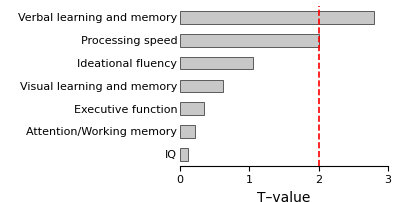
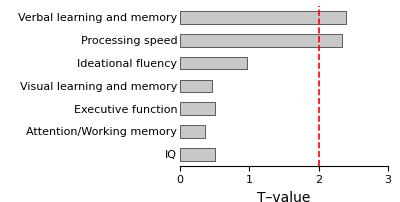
Verbal learning and memory: 2.80 -> 2.40
Processing speed: 2.00 -> 2.34
Ideational fluency: 1.05 -> 0.96
Visual learning and memory: 0.62 -> 0.46
Executive function: 0.35 -> 0.50
Attention/Working memory: 0.22 -> 0.36
IQ: 0.12 -> 0.50
